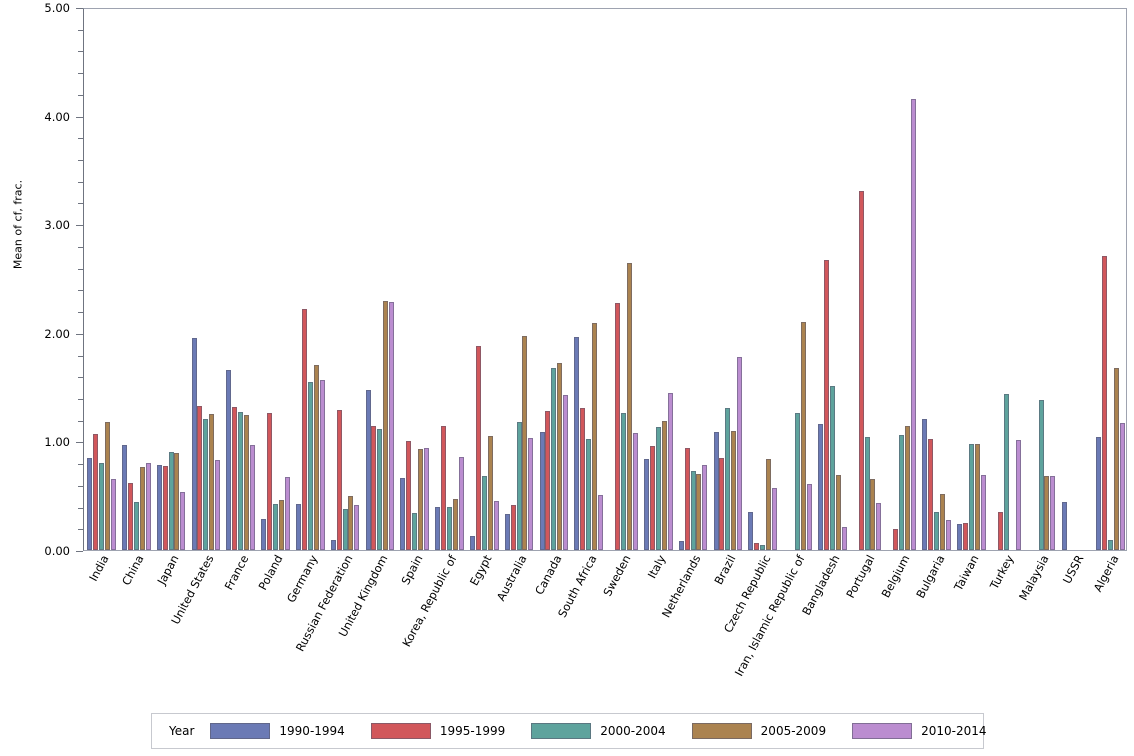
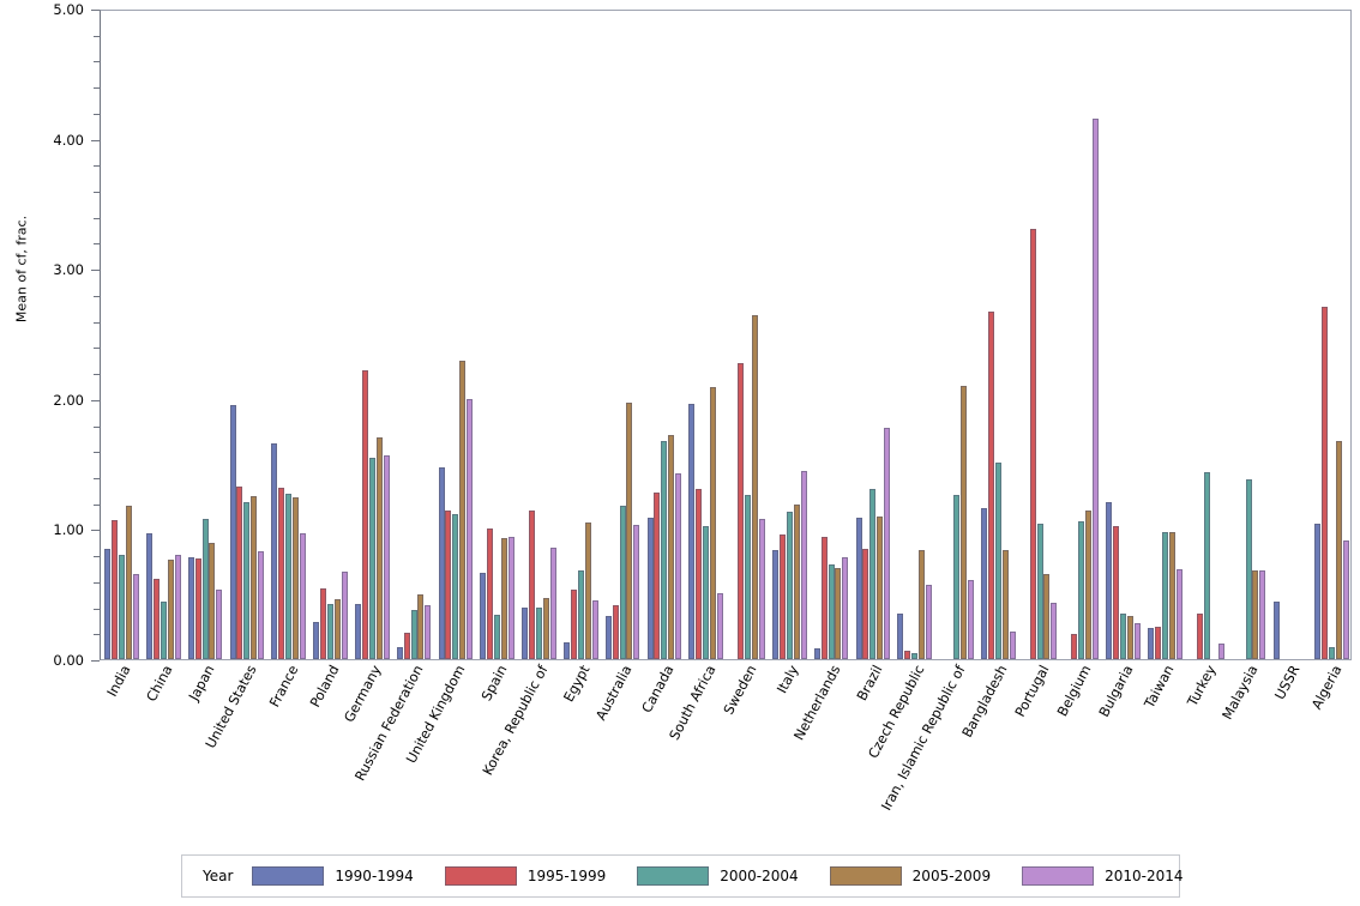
2000-2004/Japan: 0.90 -> 1.08
1995-1999/Poland: 1.26 -> 0.54
1995-1999/Russian Federation: 1.29 -> 0.20
2010-2014/United Kingdom: 2.28 -> 2.00
1995-1999/Egypt: 1.88 -> 0.53
2005-2009/Bangladesh: 0.69 -> 0.84
2005-2009/Bulgaria: 0.52 -> 0.33
2010-2014/Turkey: 1.01 -> 0.12
2010-2014/Algeria: 1.17 -> 0.91
